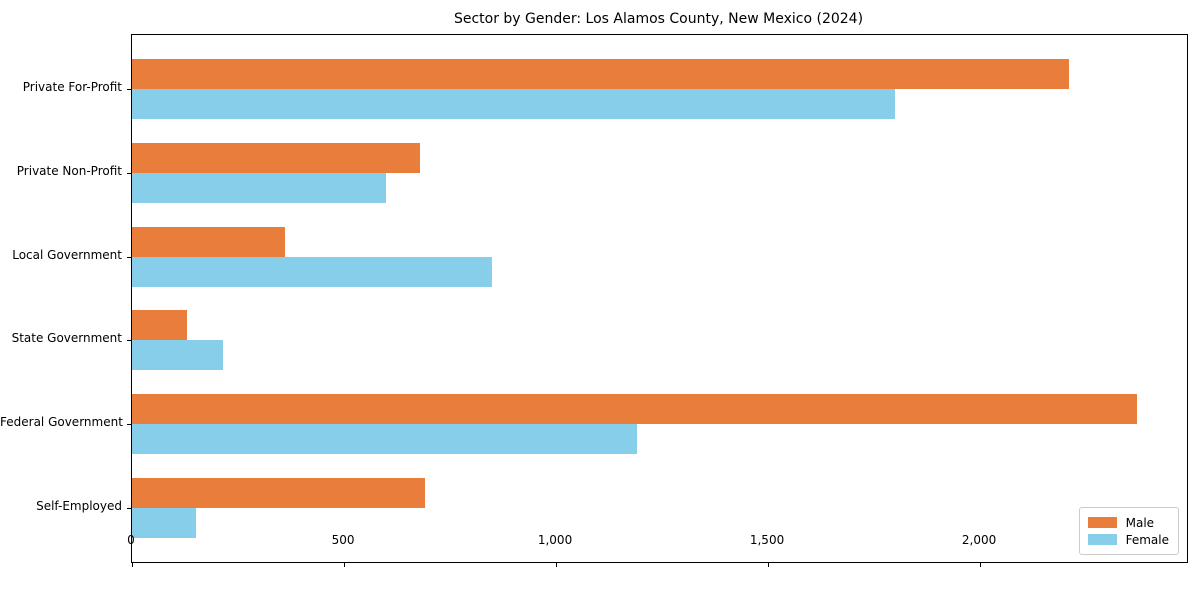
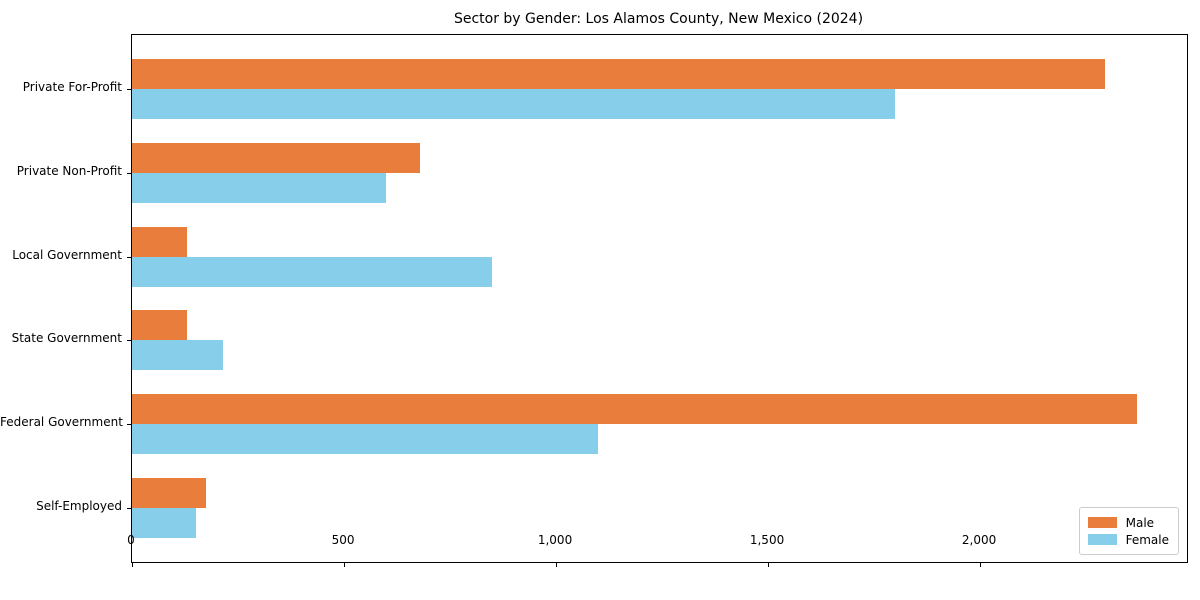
Male/Private For-Profit: 2210 -> 2300
Male/Local Government: 360 -> 130
Female/Federal Government: 1190 -> 1100
Male/Self-Employed: 690 -> 180
